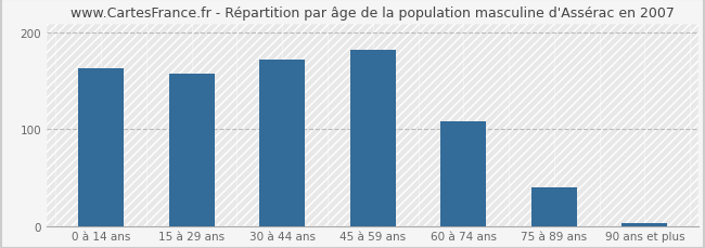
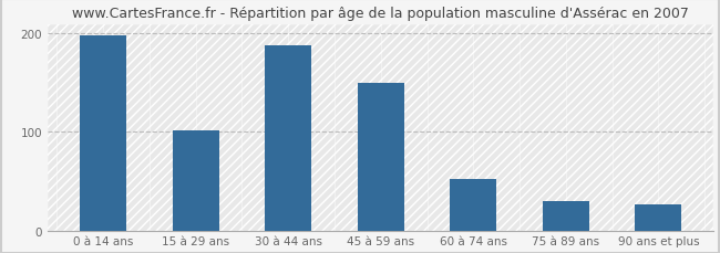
0 à 14 ans: 163 -> 198
15 à 29 ans: 158 -> 102
30 à 44 ans: 172 -> 188
45 à 59 ans: 182 -> 150
60 à 74 ans: 108 -> 52
75 à 89 ans: 40 -> 30
90 ans et plus: 3 -> 26
